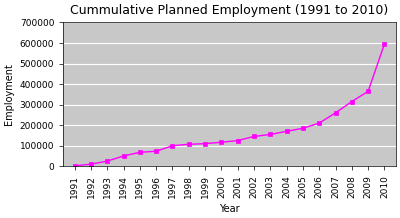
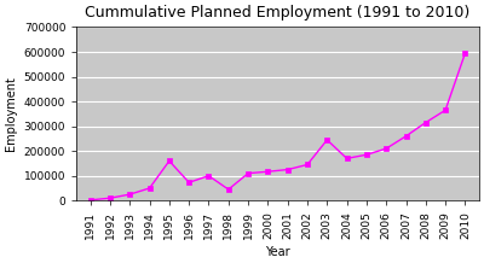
1995: 68000 -> 160000
1998: 107000 -> 45000
2003: 155000 -> 245000
